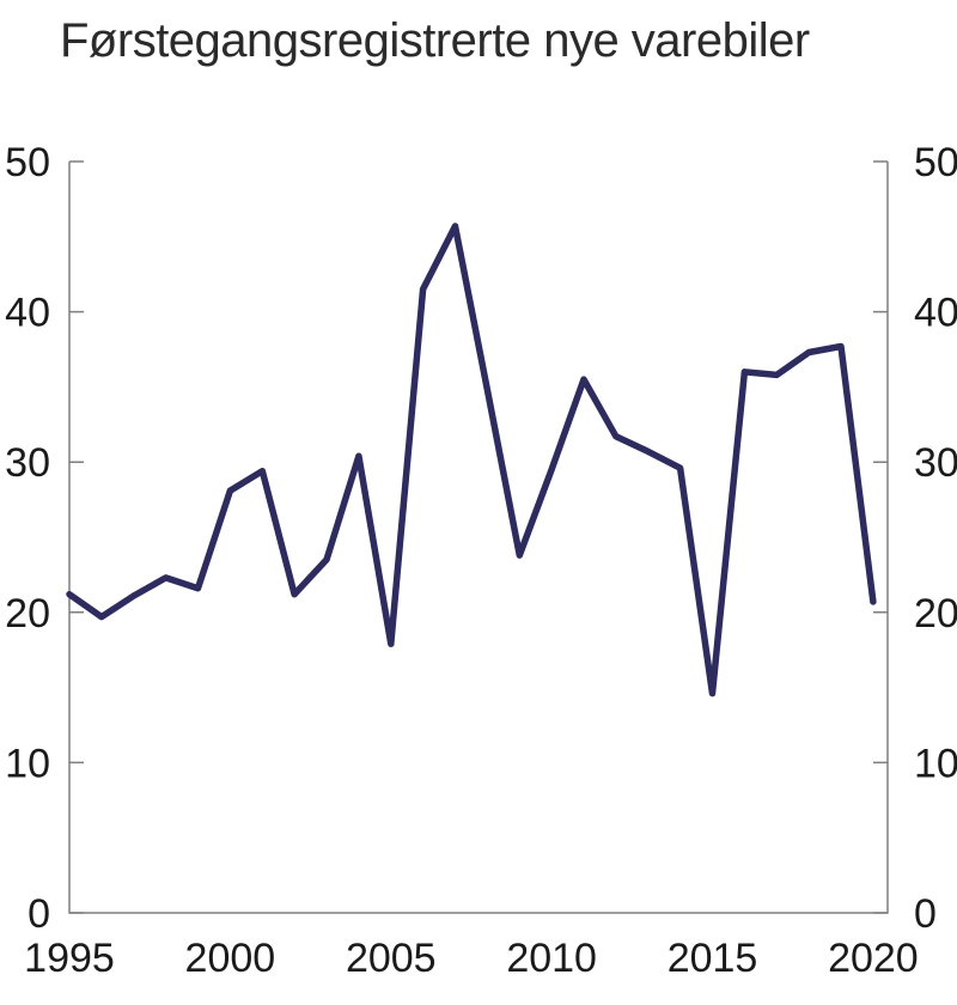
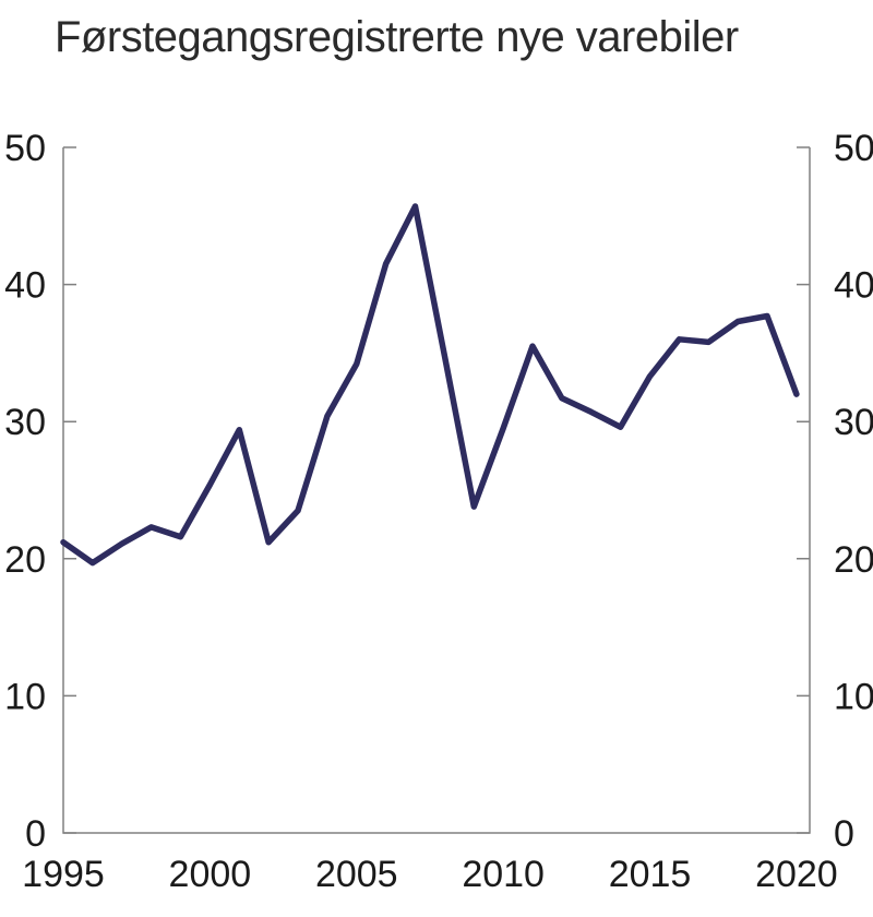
2000: 28.1 -> 25.4
2005: 17.9 -> 34.2
2015: 14.6 -> 33.3
2020: 20.7 -> 32.0
